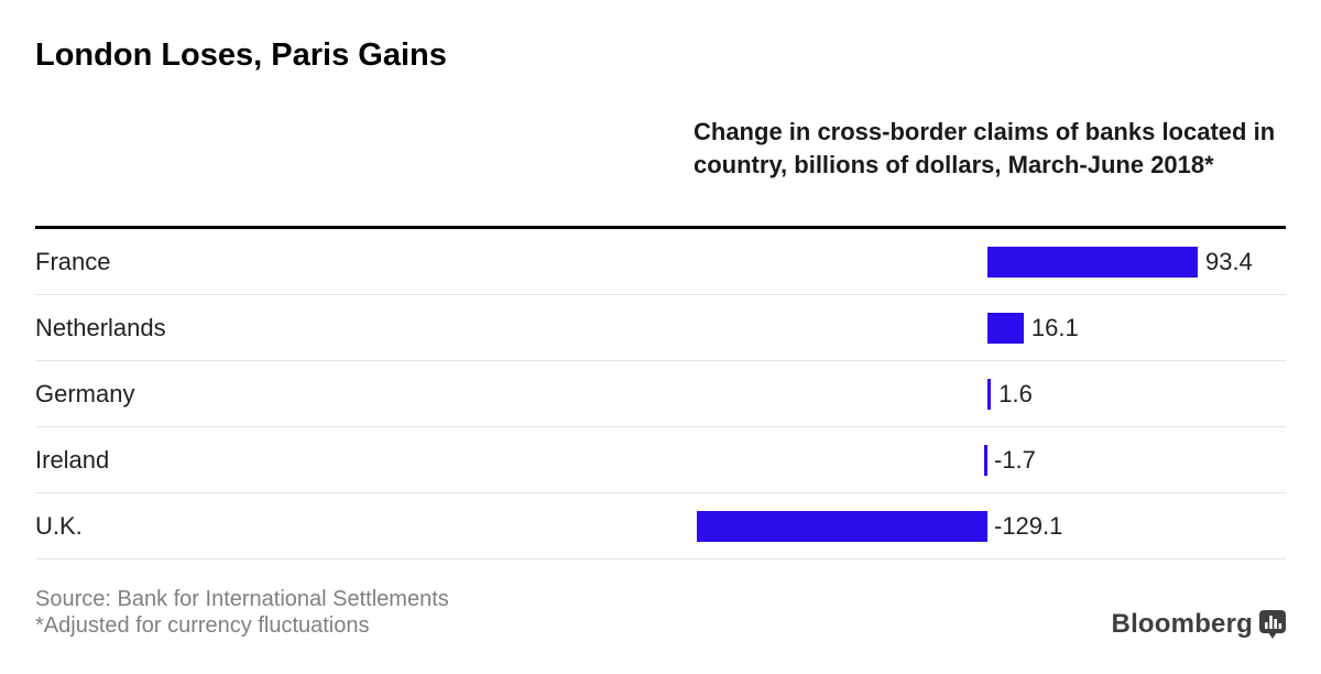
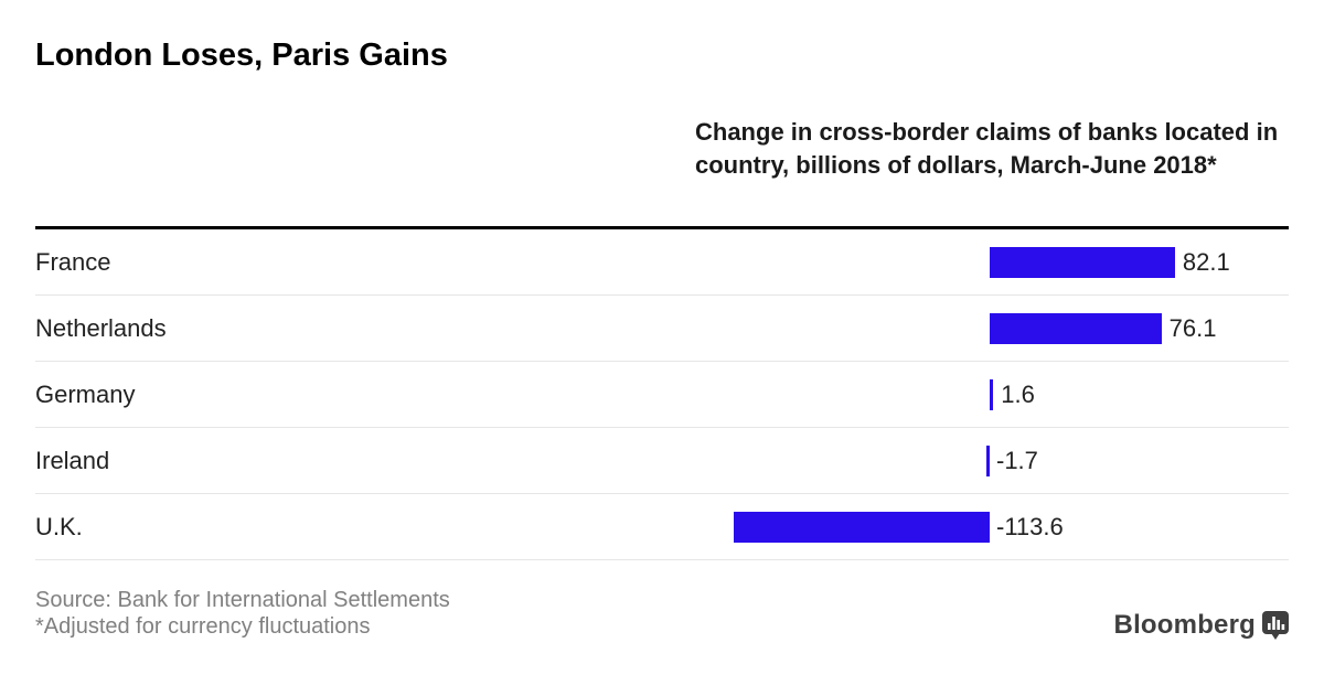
France: 93.4 -> 82.1
Netherlands: 16.1 -> 76.1
U.K.: -129.1 -> -113.6
